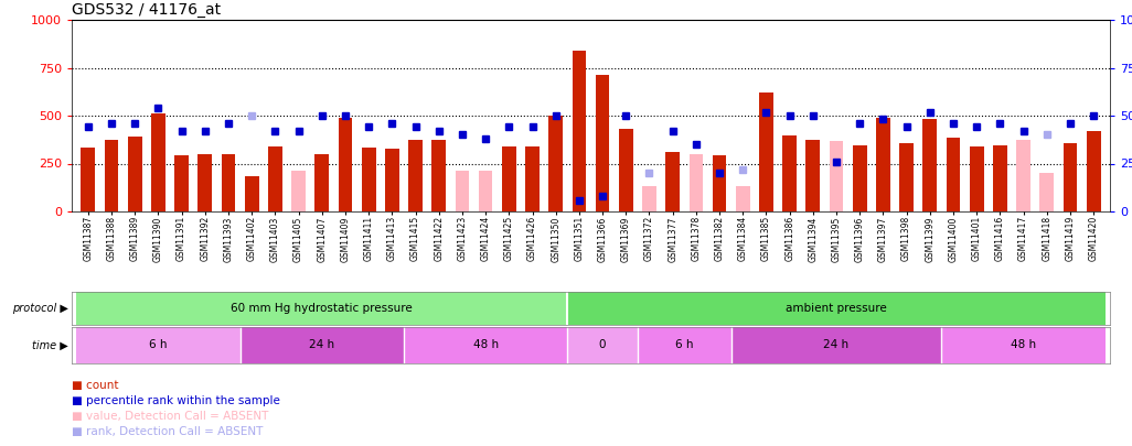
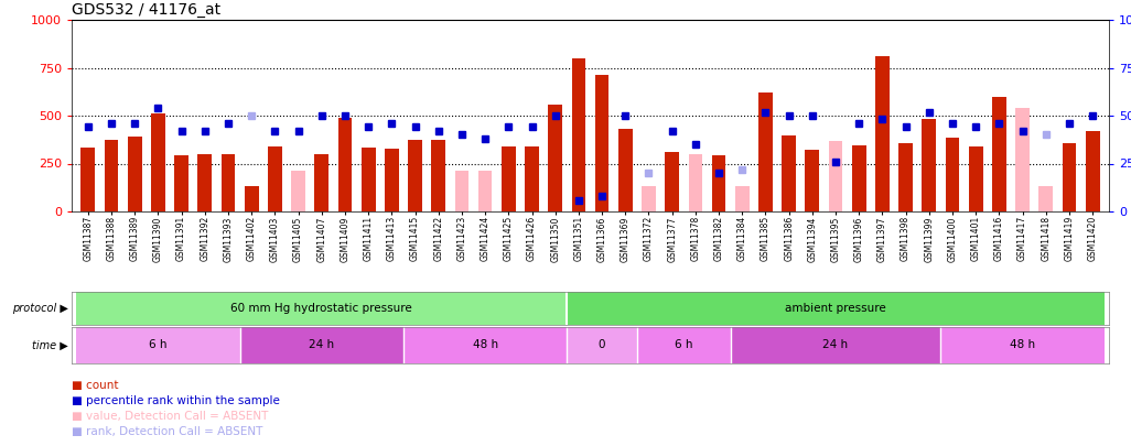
GSM11402: 180 -> 130
GSM11350: 500 -> 560
GSM11351: 840 -> 800
GSM11394: 380 -> 320
GSM11397: 490 -> 810
GSM11416: 340 -> 600
GSM11417: 380 -> 540
GSM11418: 200 -> 130
